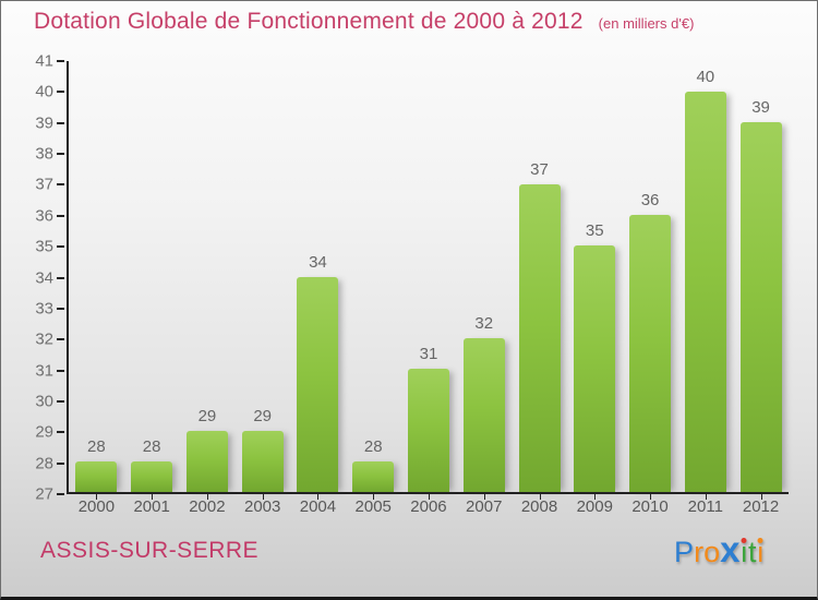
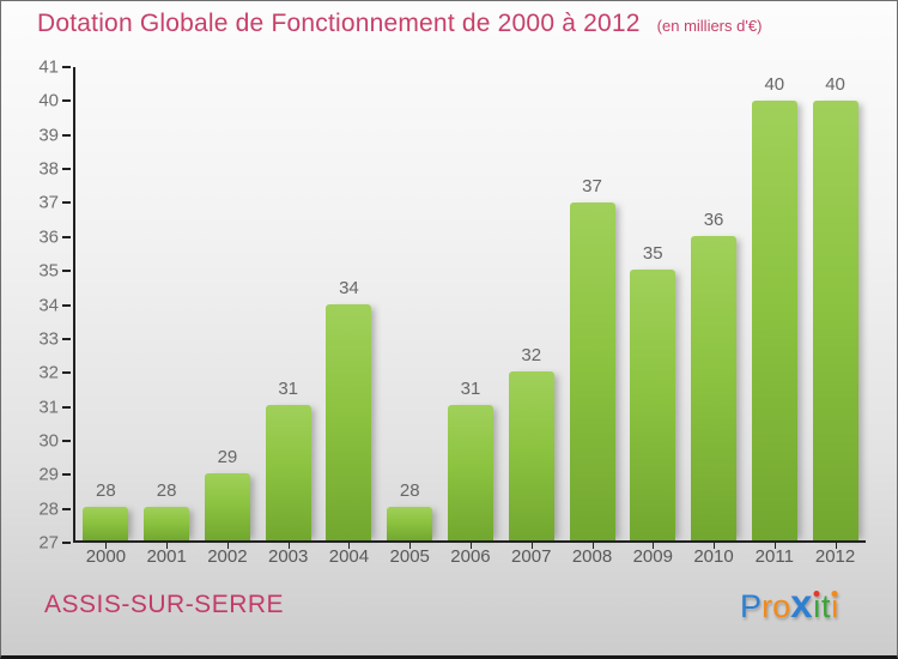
2003: 29 -> 31
2012: 39 -> 40
